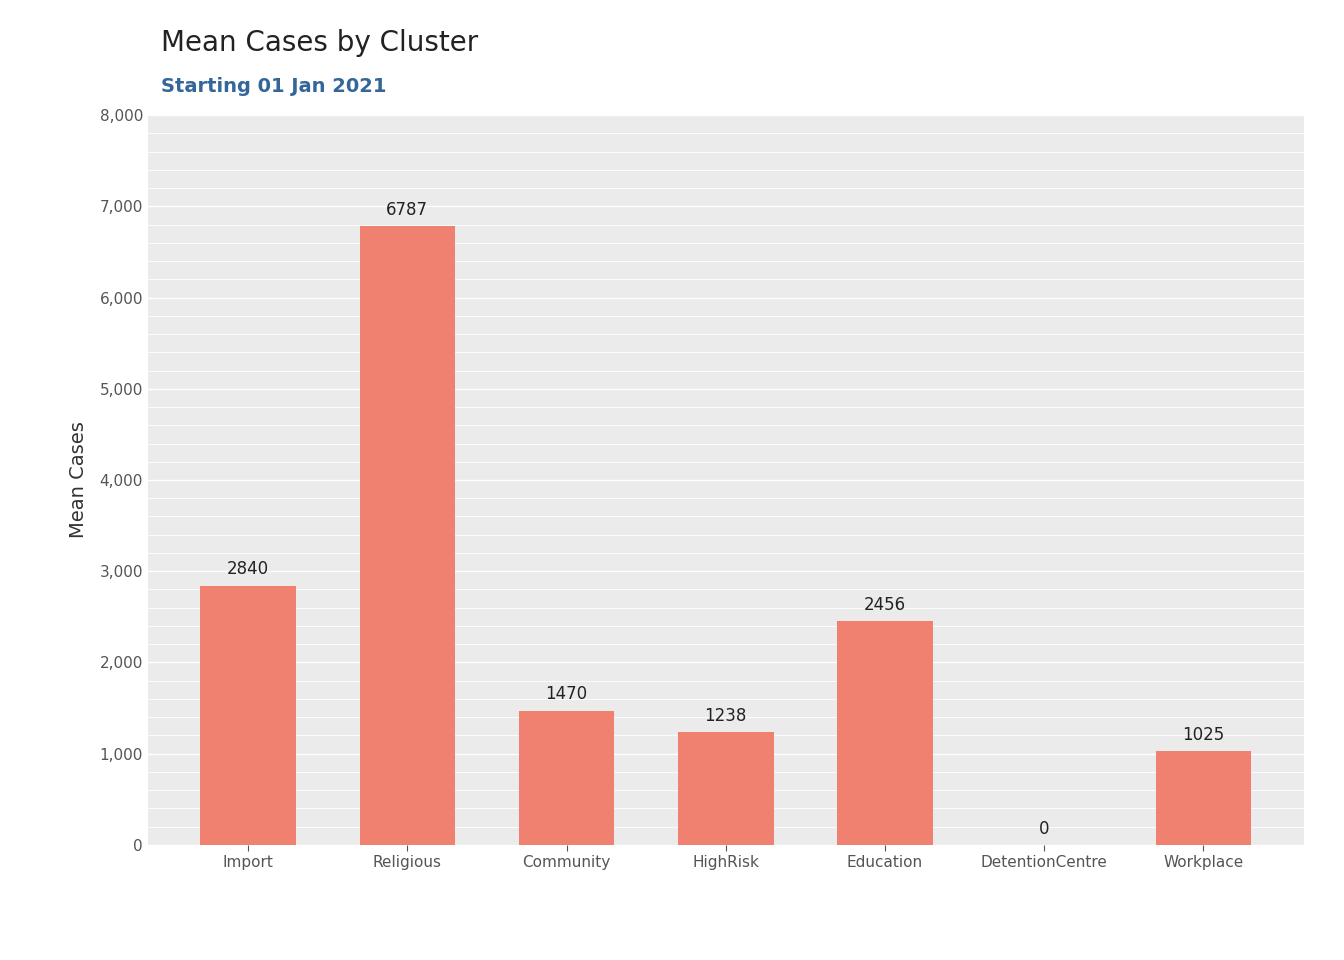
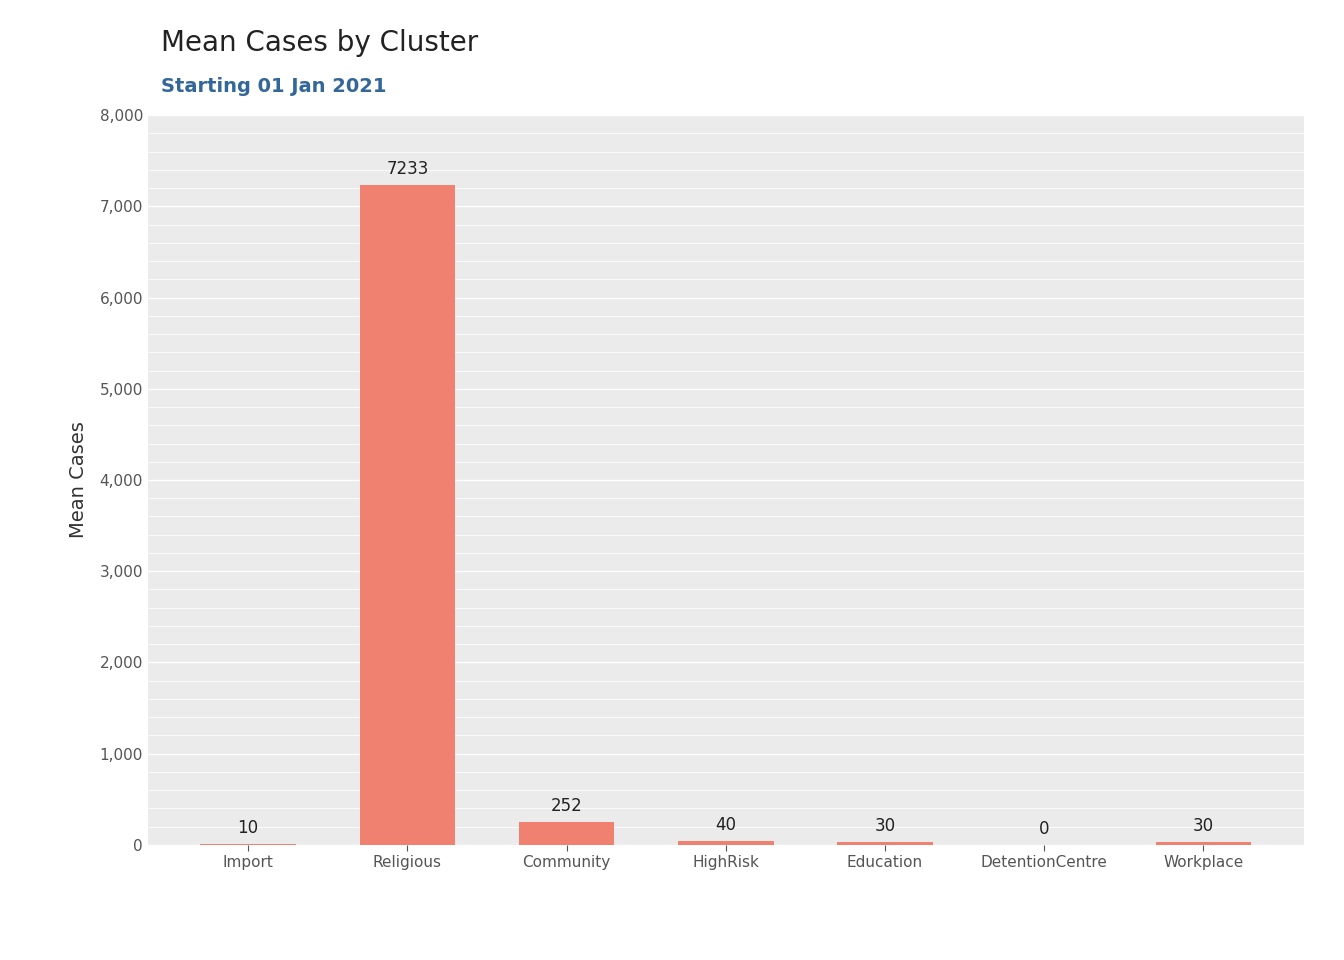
Import: 2840 -> 10
Religious: 6787 -> 7233
Community: 1470 -> 252
HighRisk: 1238 -> 40
Education: 2456 -> 30
Workplace: 1025 -> 30
